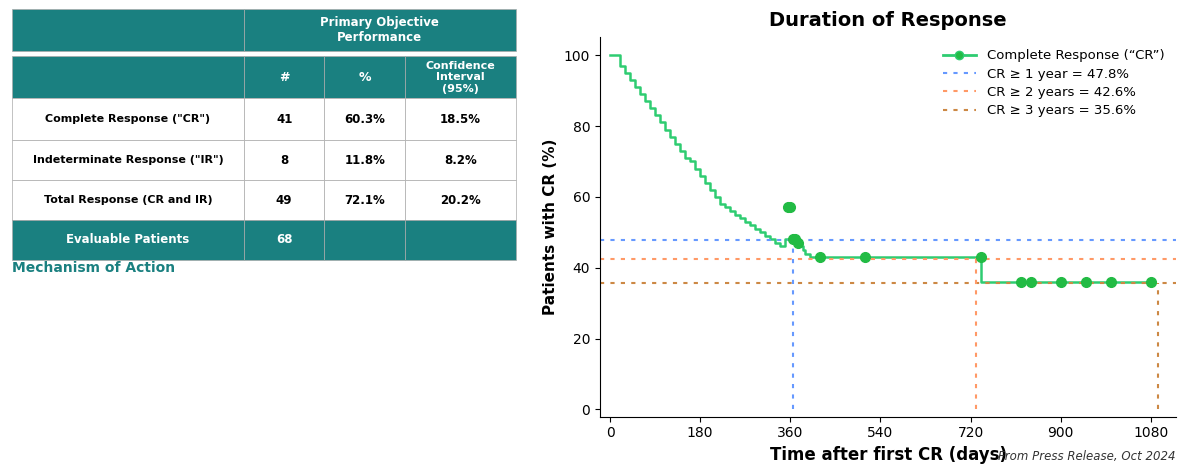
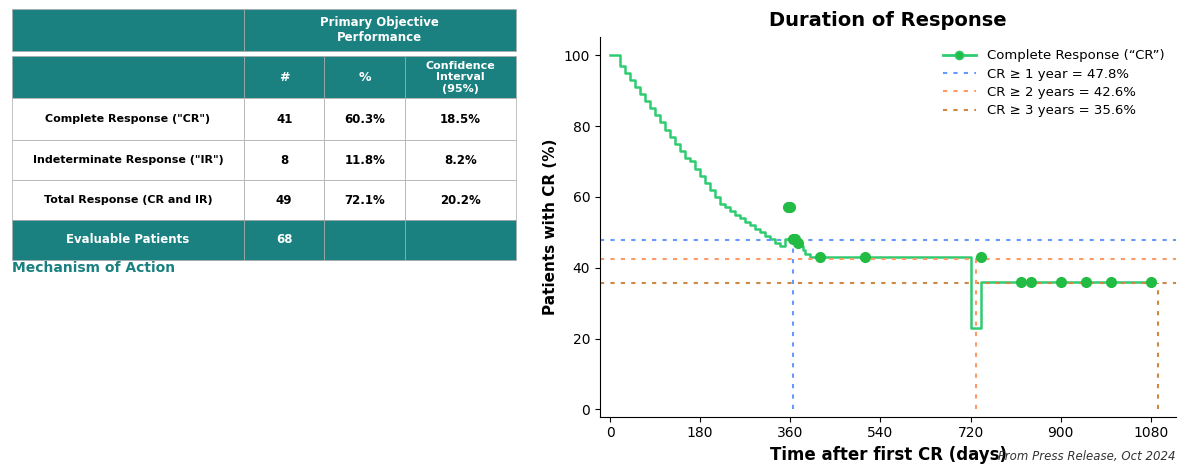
Complete Response (“CR”)/720: 43 -> 23
